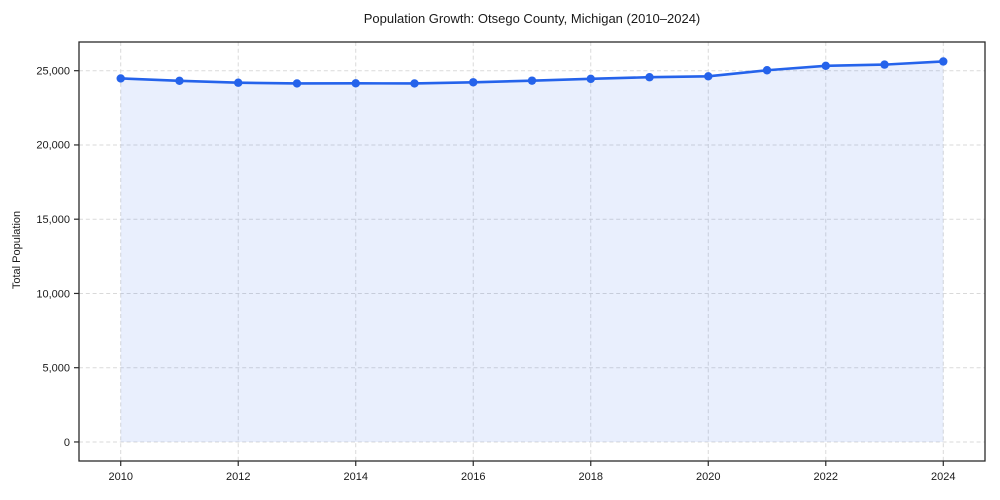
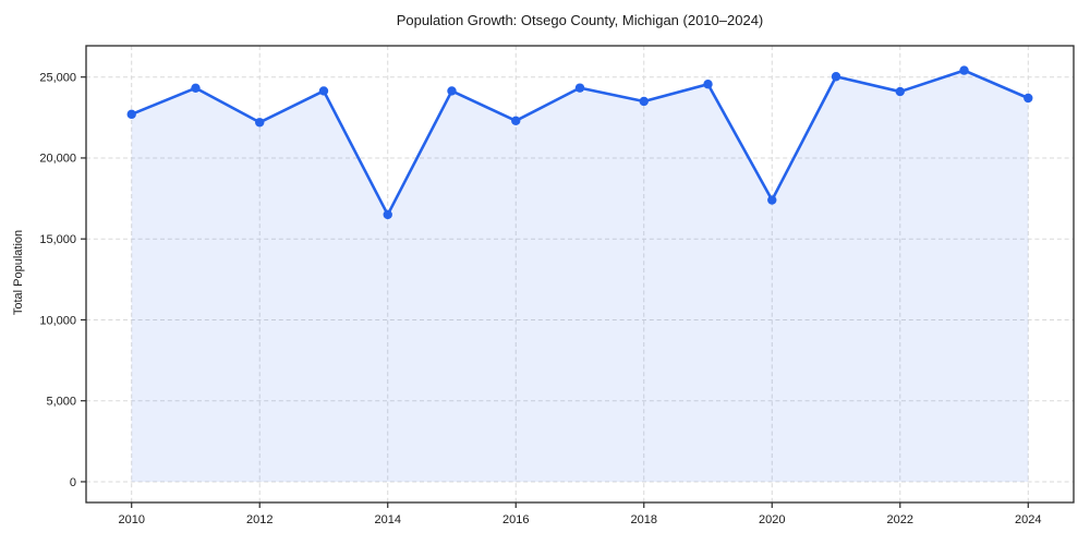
2010: 24500 -> 22700
2012: 24200 -> 22200
2014: 24200 -> 16500
2016: 24200 -> 22300
2018: 24400 -> 23500
2020: 24600 -> 17400
2022: 25300 -> 24100
2024: 25600 -> 23700
